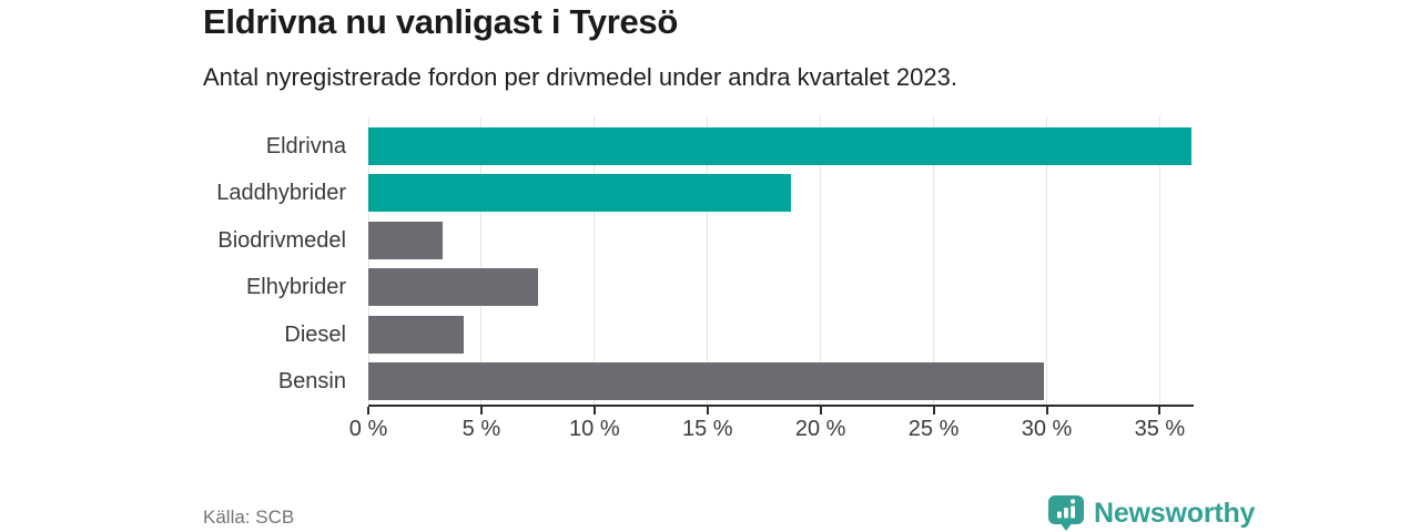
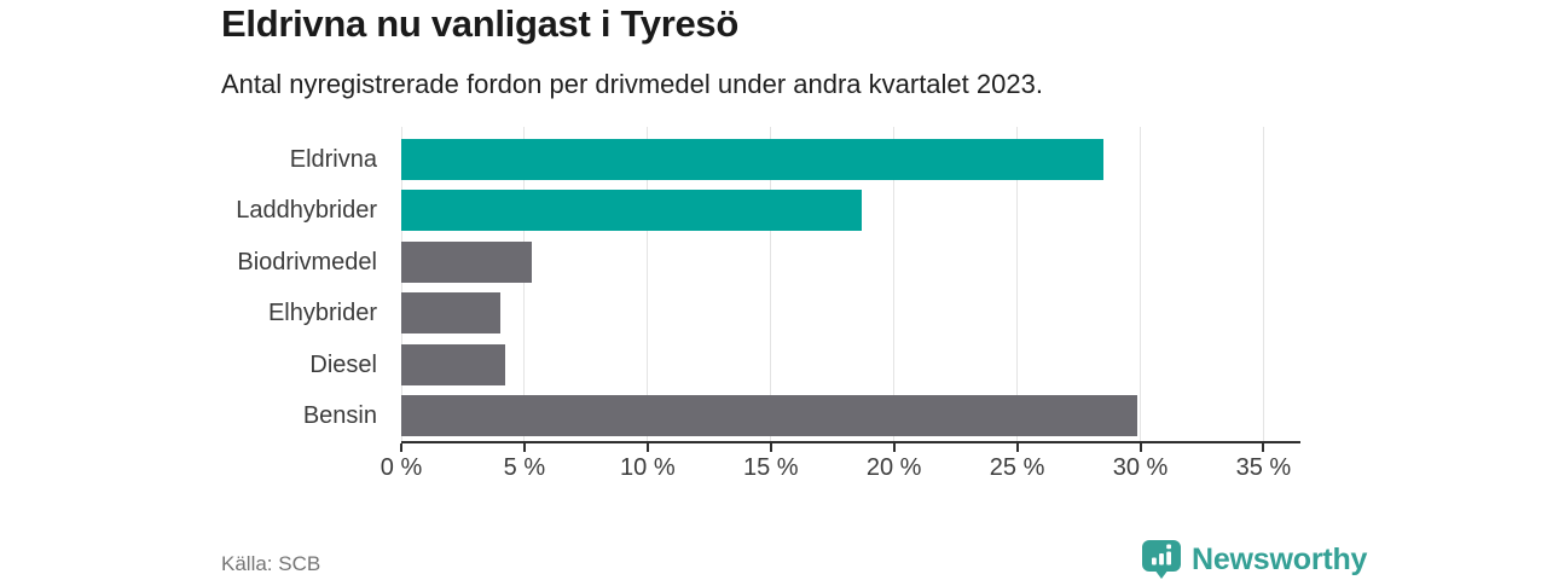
Eldrivna: 36.4% -> 28.5%
Biodrivmedel: 3.3% -> 5.3%
Elhybrider: 7.5% -> 4.0%
